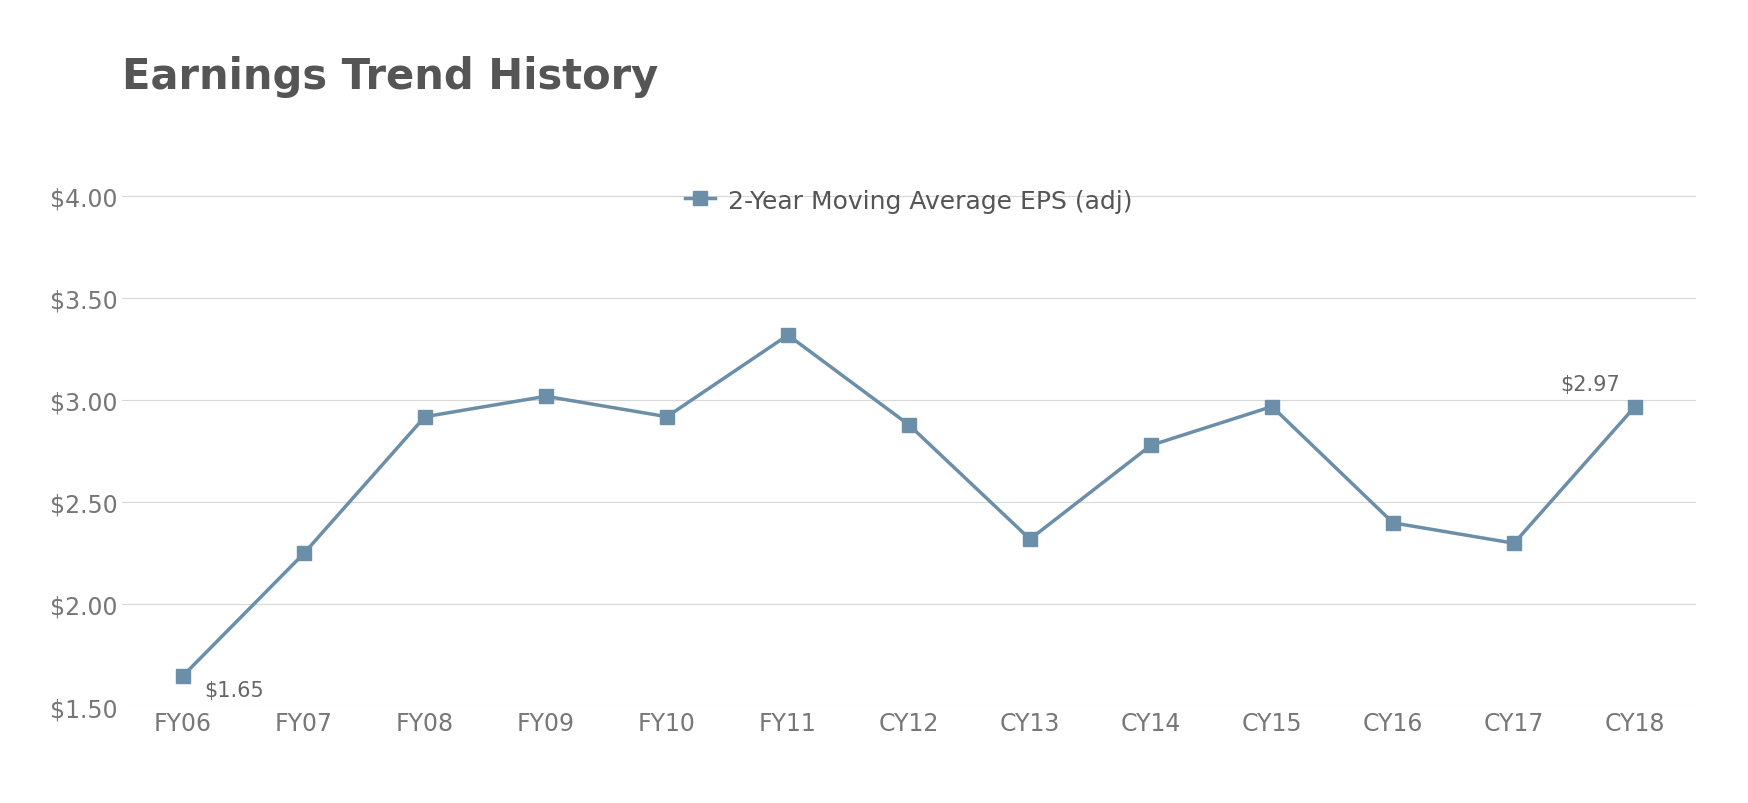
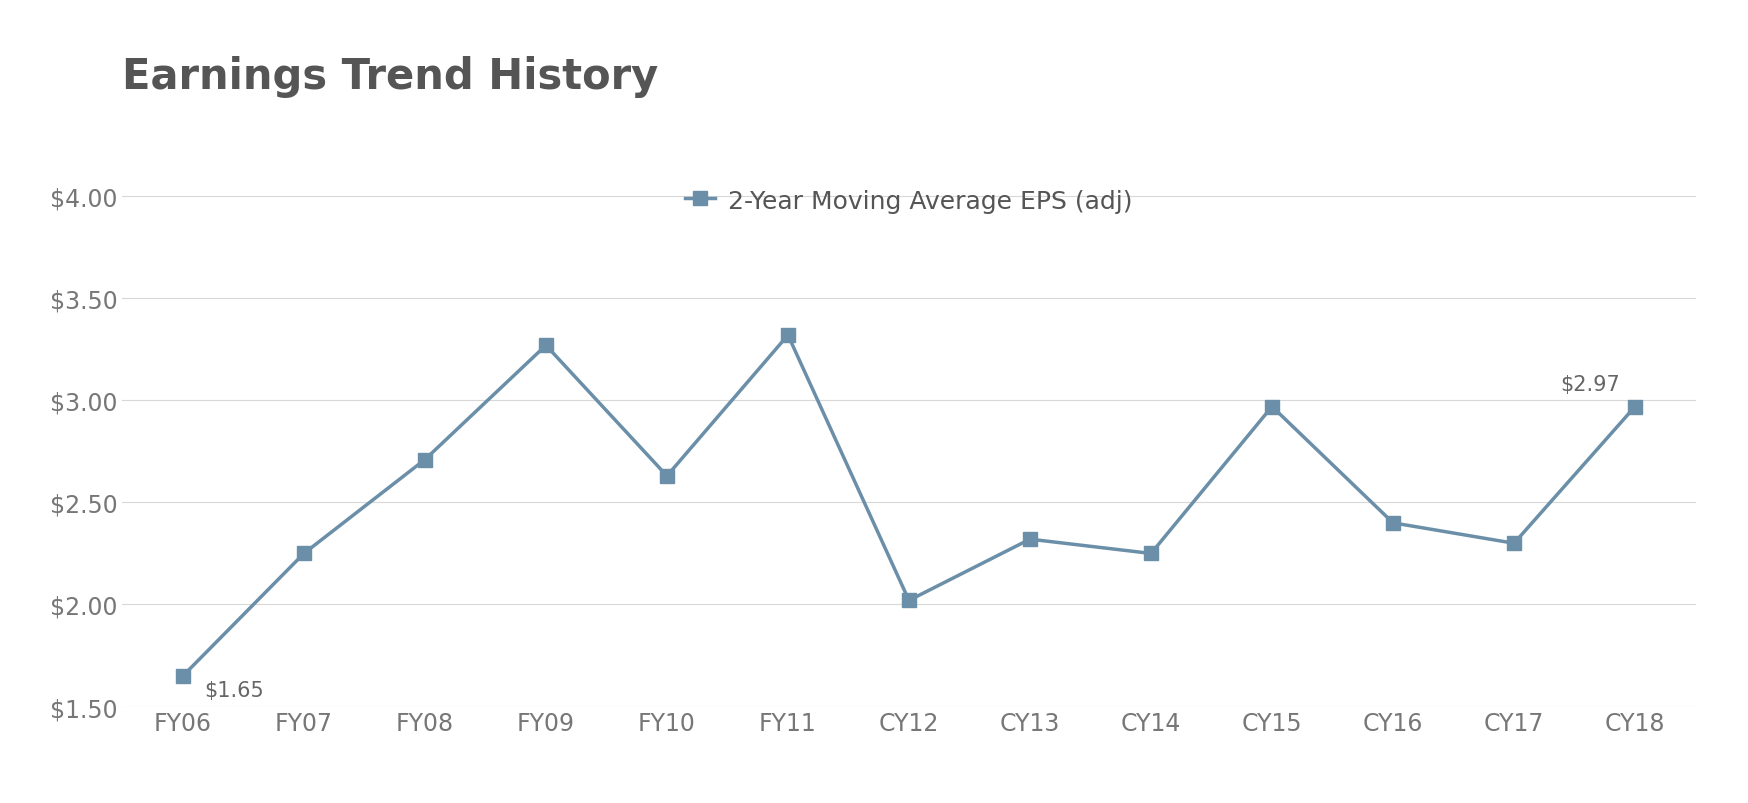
FY08: $2.92 -> $2.71
FY09: $3.02 -> $3.27
FY10: $2.92 -> $2.63
CY12: $2.88 -> $2.02
CY14: $2.78 -> $2.25
